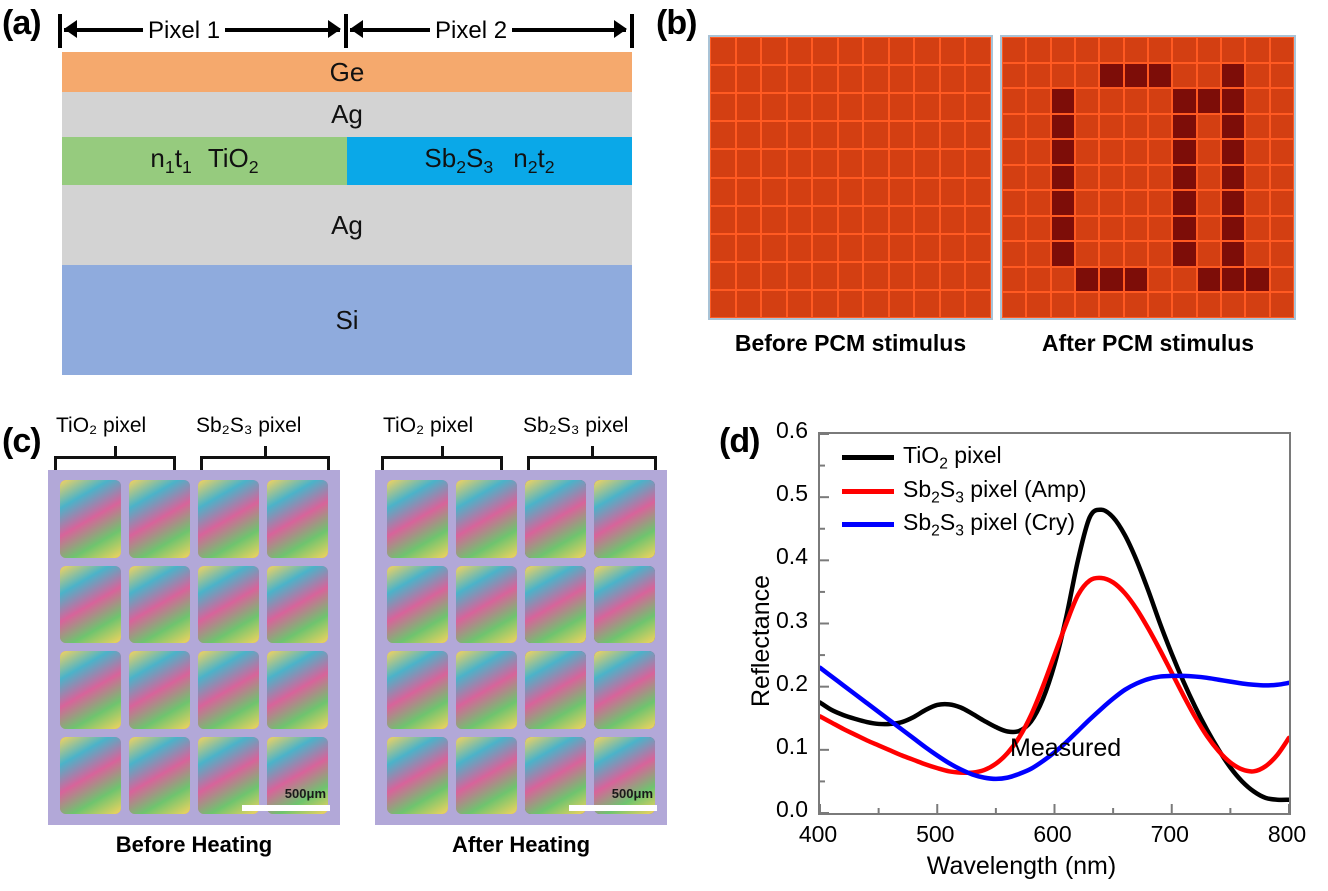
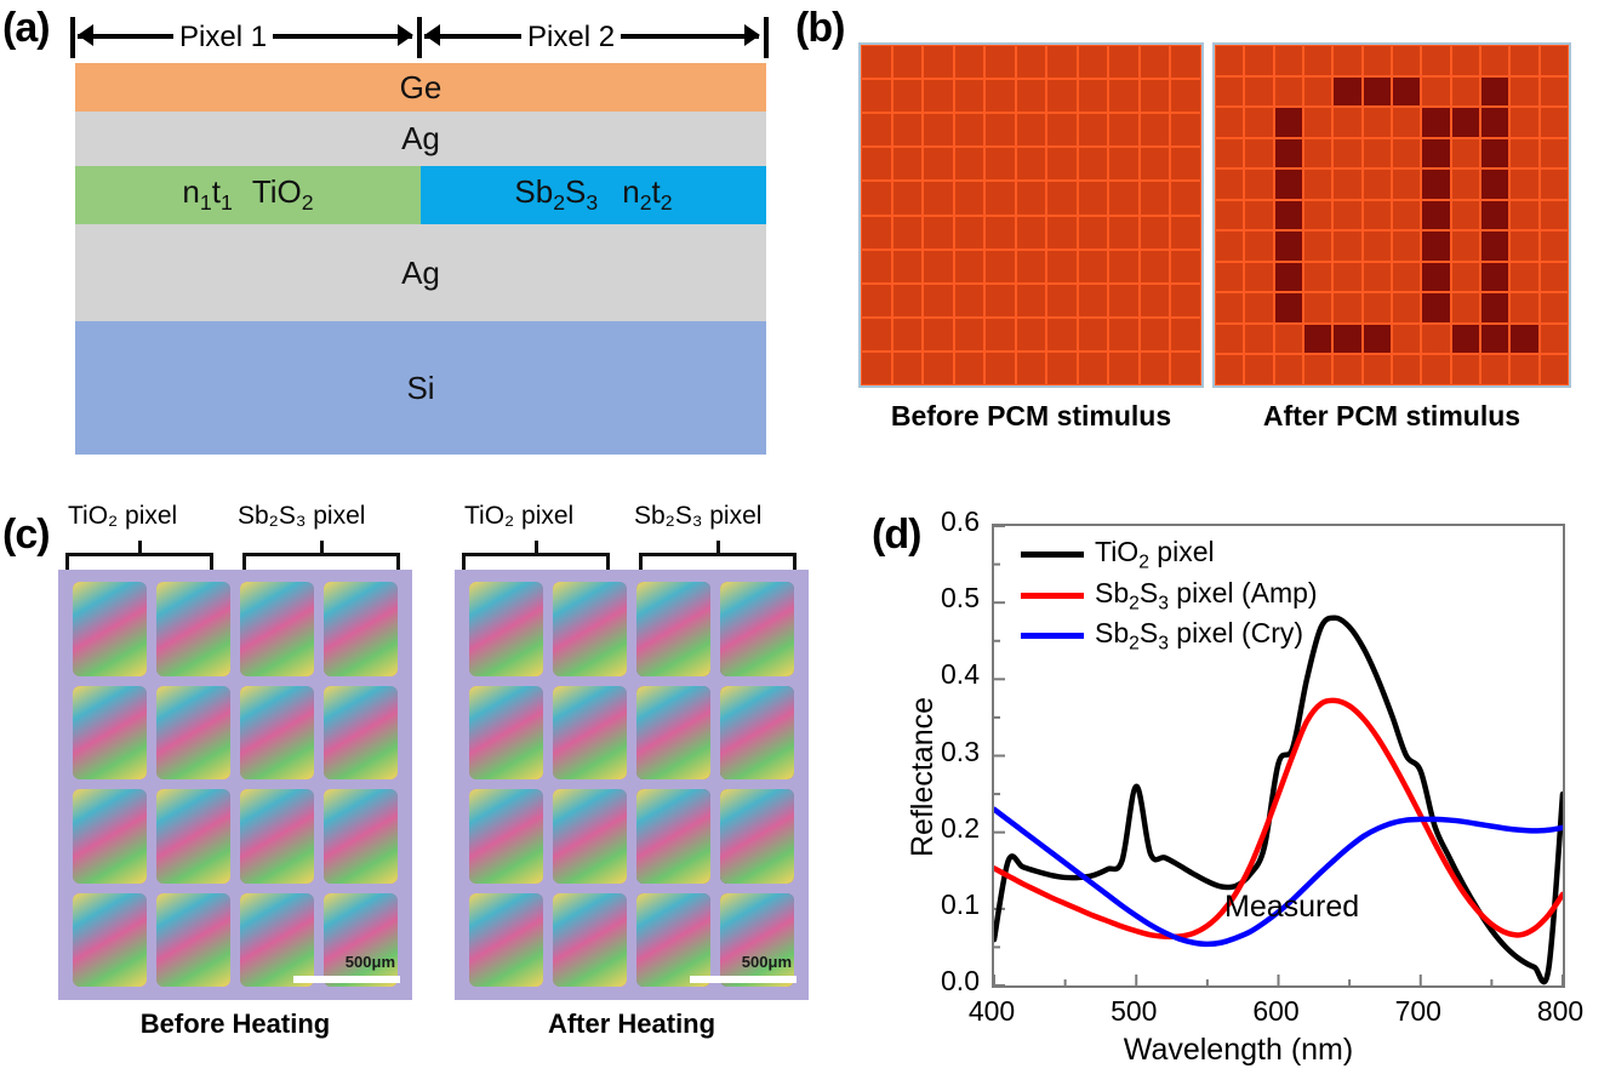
TiO₂ pixel/400: 0.17 -> 0.06
TiO₂ pixel/500: 0.17 -> 0.26
TiO₂ pixel/600: 0.23 -> 0.29
TiO₂ pixel/700: 0.25 -> 0.28
TiO₂ pixel/800: 0.02 -> 0.25
